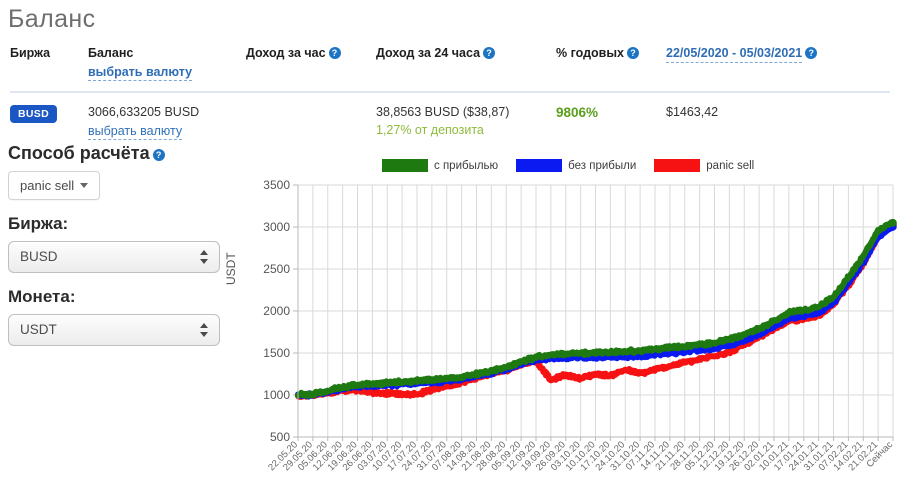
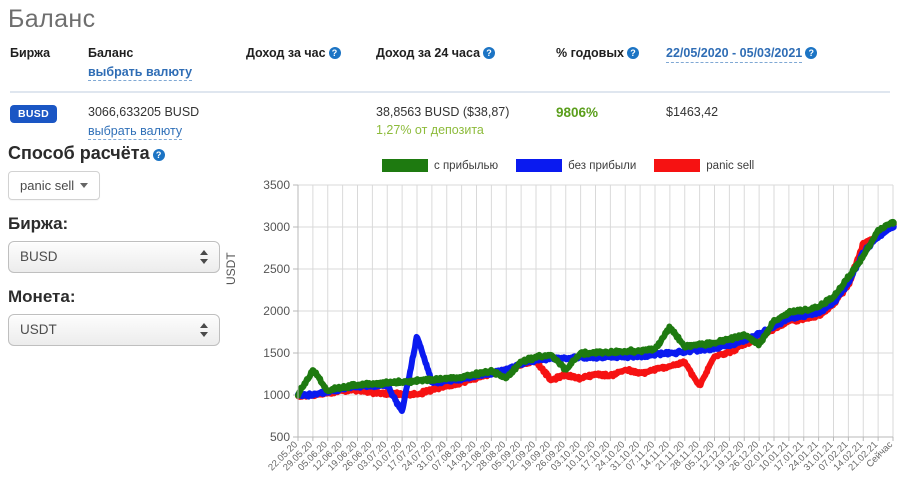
с прибылью/29.05.20: 1000 -> 1300
без прибыли/10.07.20: 1100 -> 800
без прибыли/17.07.20: 1100 -> 1700
с прибылью/28.08.20: 1300 -> 1200
с прибылью/26.09.20: 1500 -> 1300
с прибылью/14.11.20: 1600 -> 1800
panic sell/28.11.20: 1400 -> 1100
с прибылью/26.12.20: 1800 -> 1600
без прибыли/14.02.21: 2600 -> 2700
panic sell/14.02.21: 2600 -> 2800
